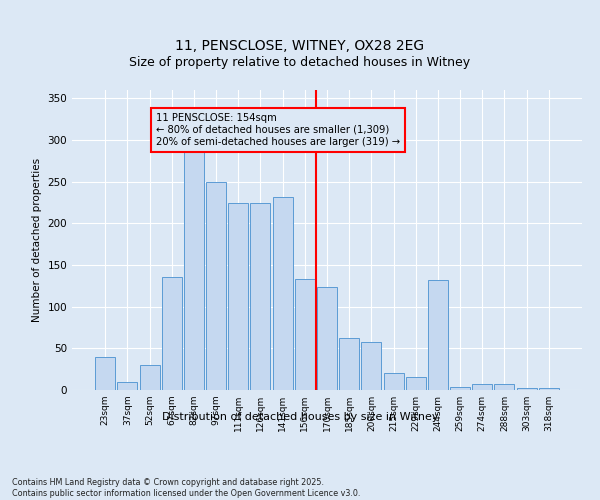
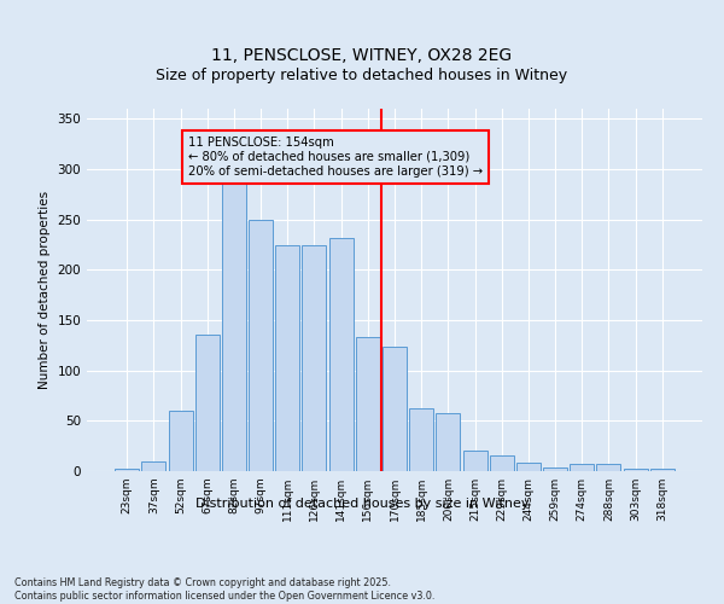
23sqm: 40 -> 3
52sqm: 30 -> 60
244sqm: 132 -> 9
